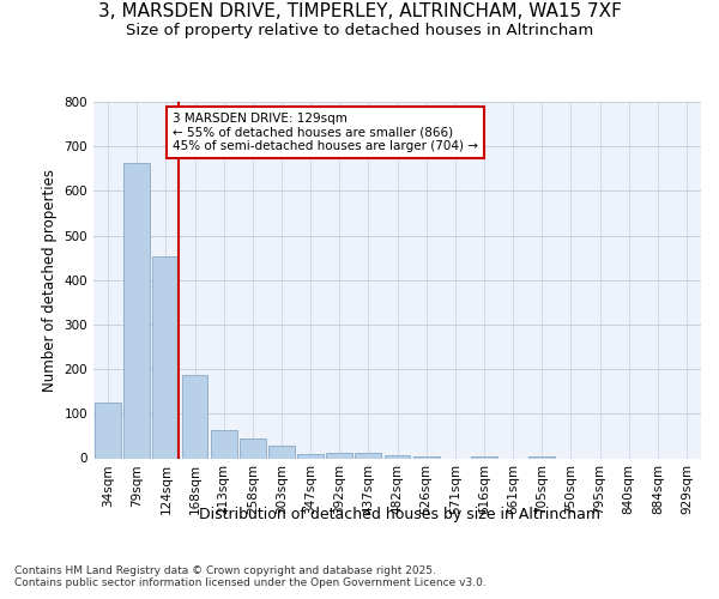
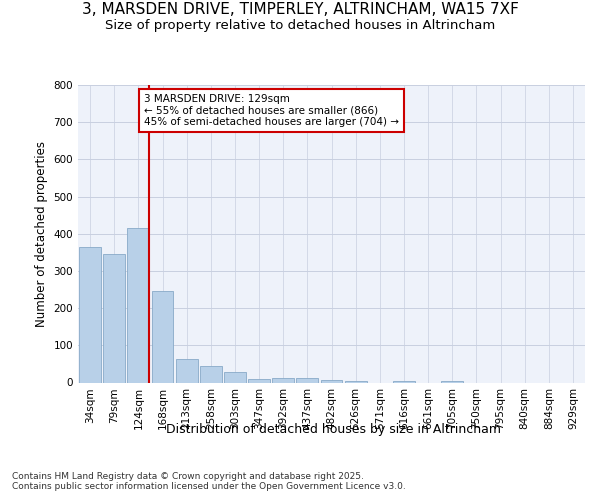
34sqm: 125 -> 365
79sqm: 663 -> 345
124sqm: 453 -> 415
168sqm: 188 -> 245
